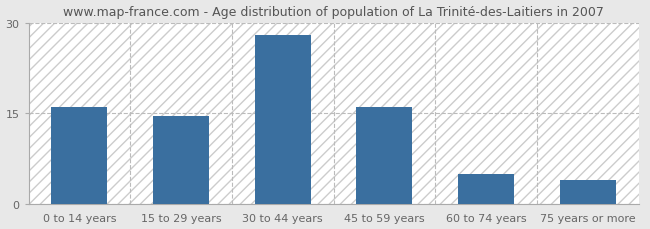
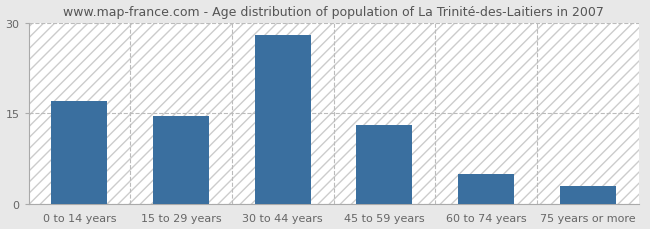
0 to 14 years: 16.0 -> 17.0
45 to 59 years: 16.0 -> 13.0
75 years or more: 4.0 -> 3.0
